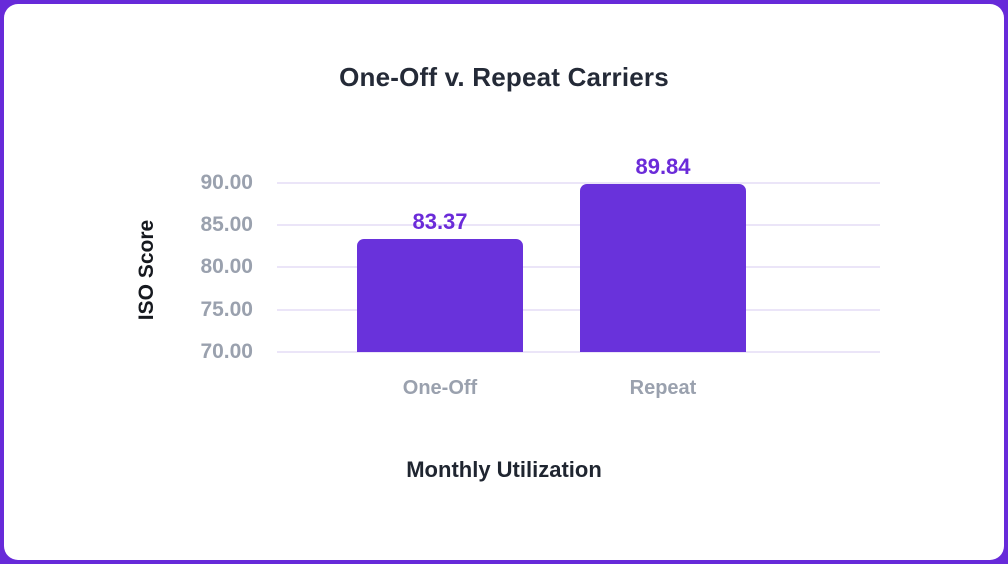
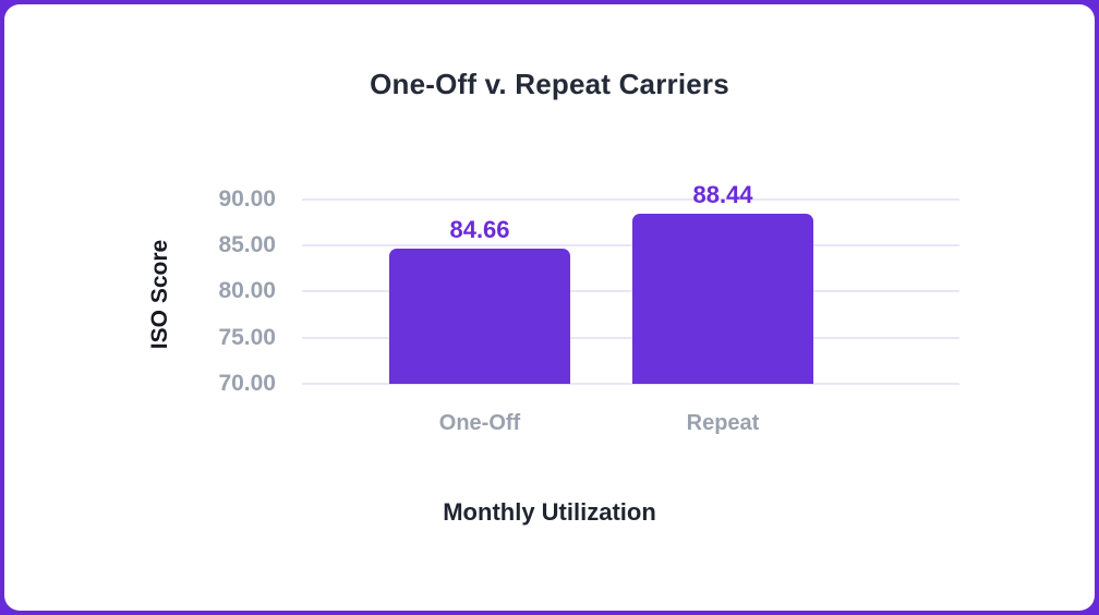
One-Off: 83.37 -> 84.66
Repeat: 89.84 -> 88.44
